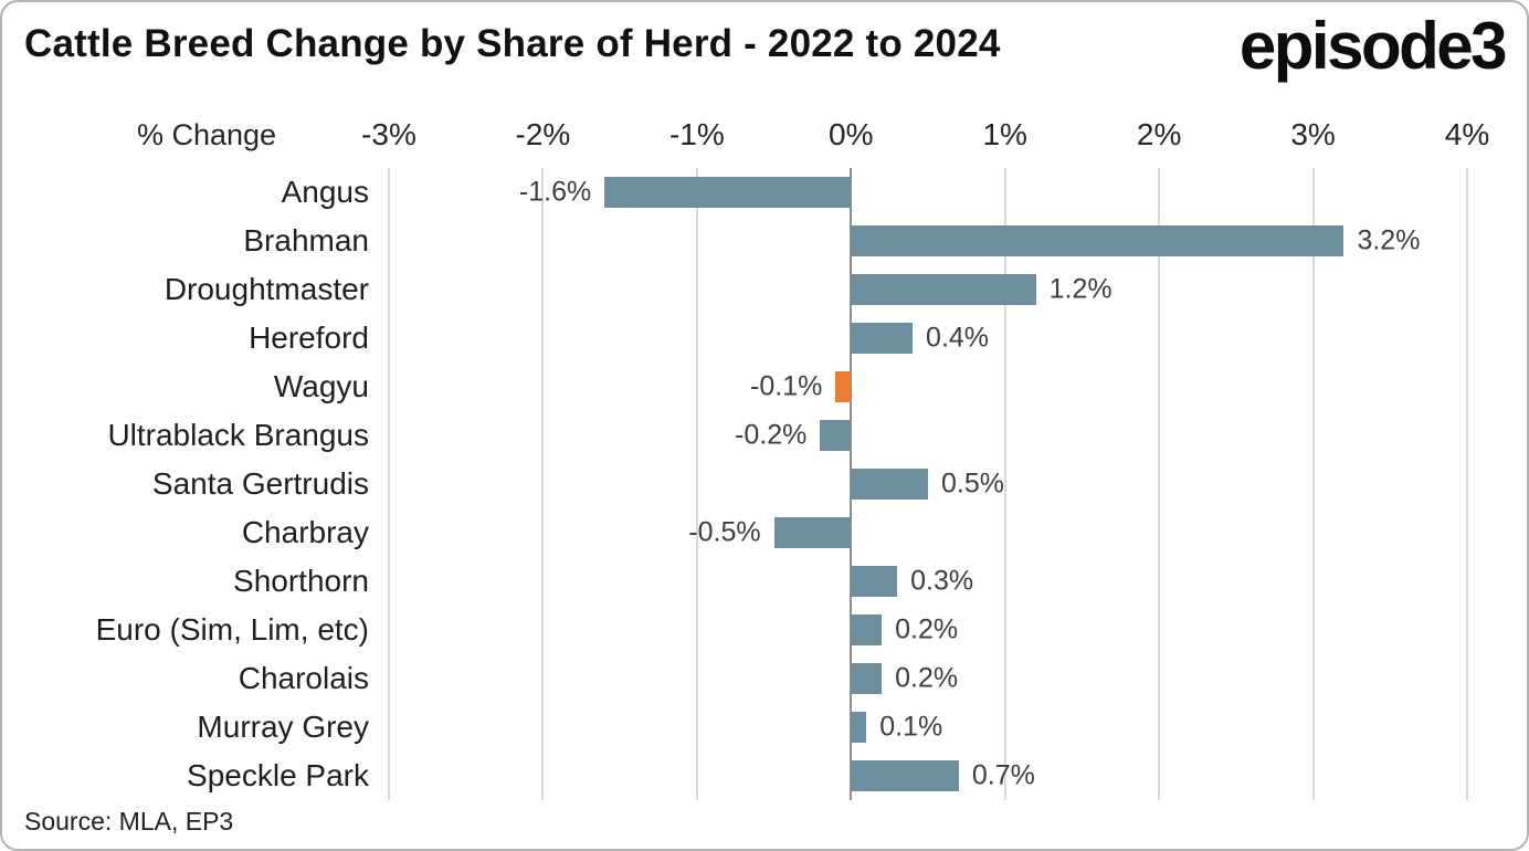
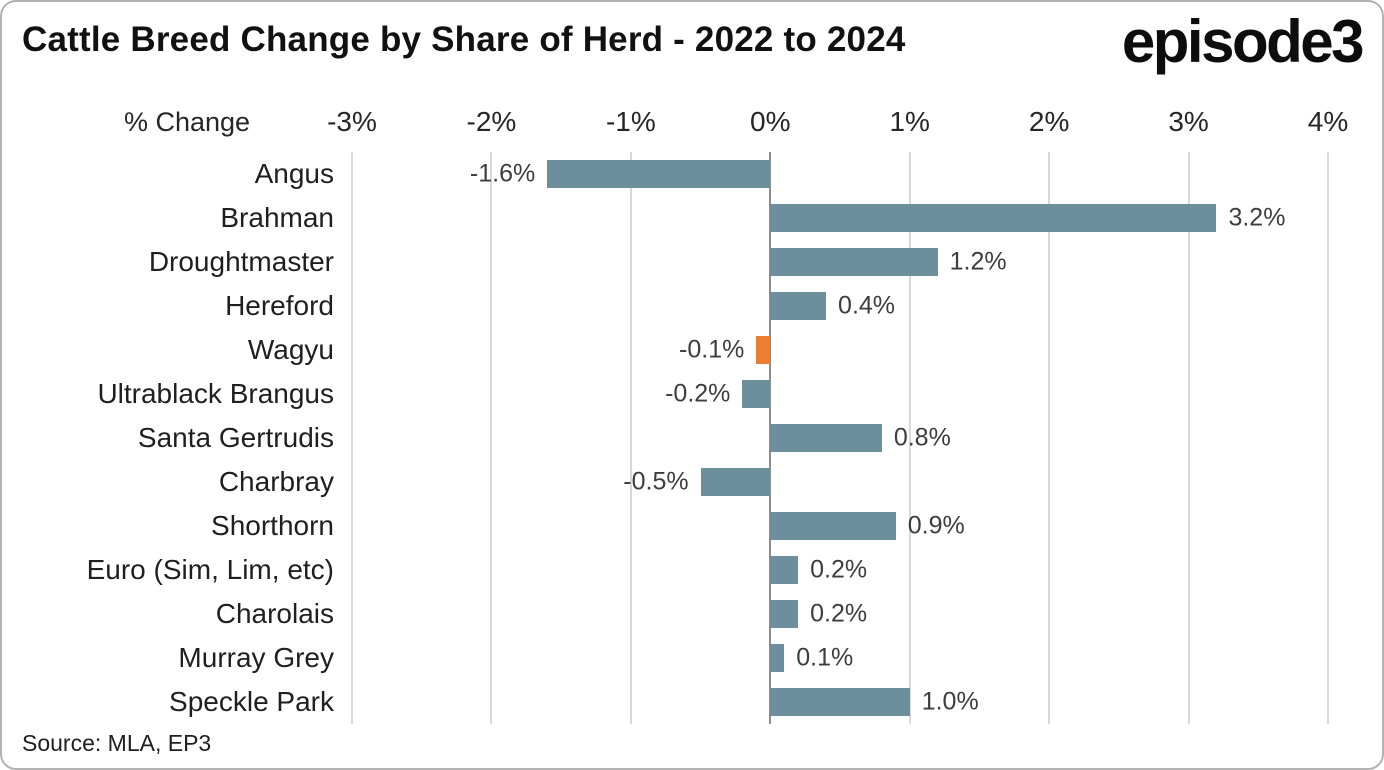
Santa Gertrudis: 0.5% -> 0.8%
Shorthorn: 0.3% -> 0.9%
Speckle Park: 0.7% -> 1.0%
